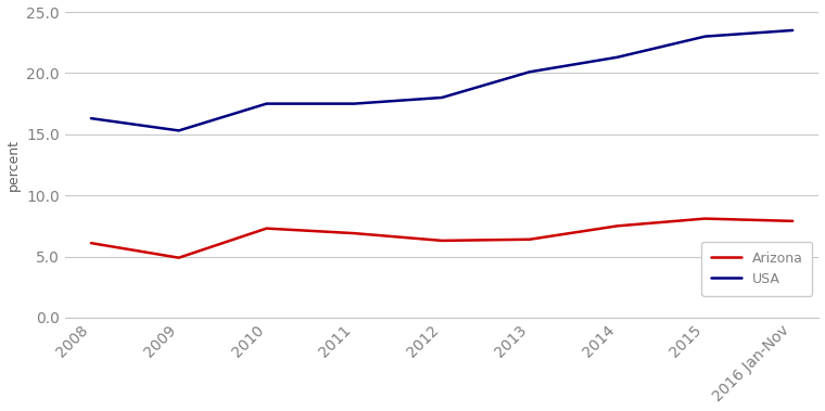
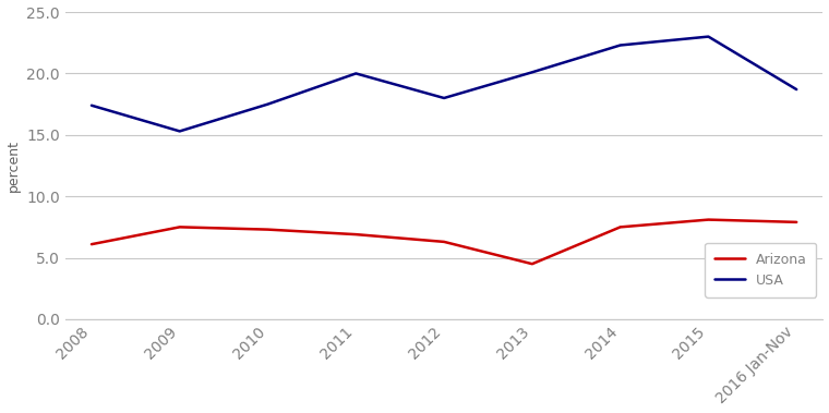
USA/2008: 16.3 -> 17.4
Arizona/2009: 4.9 -> 7.5
USA/2011: 17.5 -> 20.0
Arizona/2013: 6.4 -> 4.5
USA/2014: 21.3 -> 22.3
USA/2016 Jan-Nov: 23.5 -> 18.7
